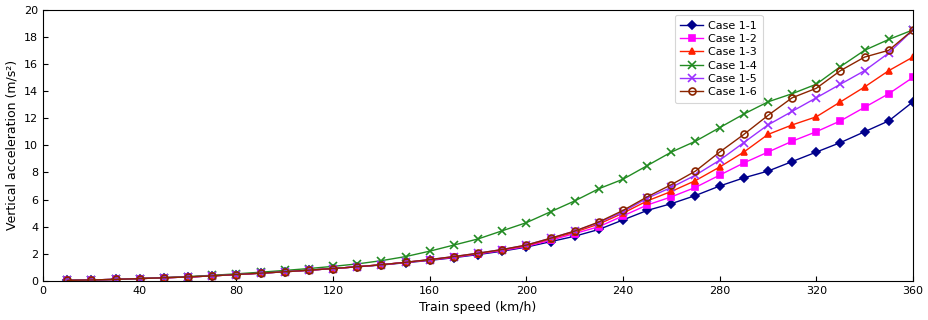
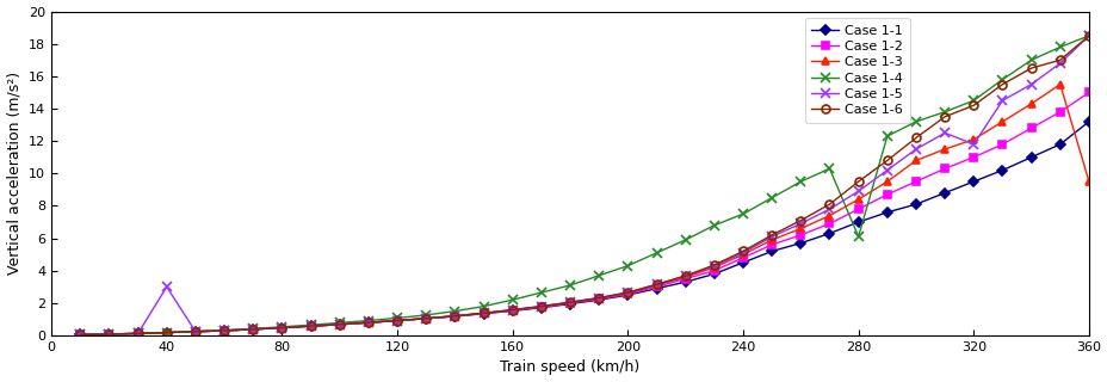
Case 1-5/40: 0.2 -> 3.0
Case 1-4/280: 11.3 -> 6.1
Case 1-5/320: 13.5 -> 11.8
Case 1-3/360: 16.5 -> 9.5
